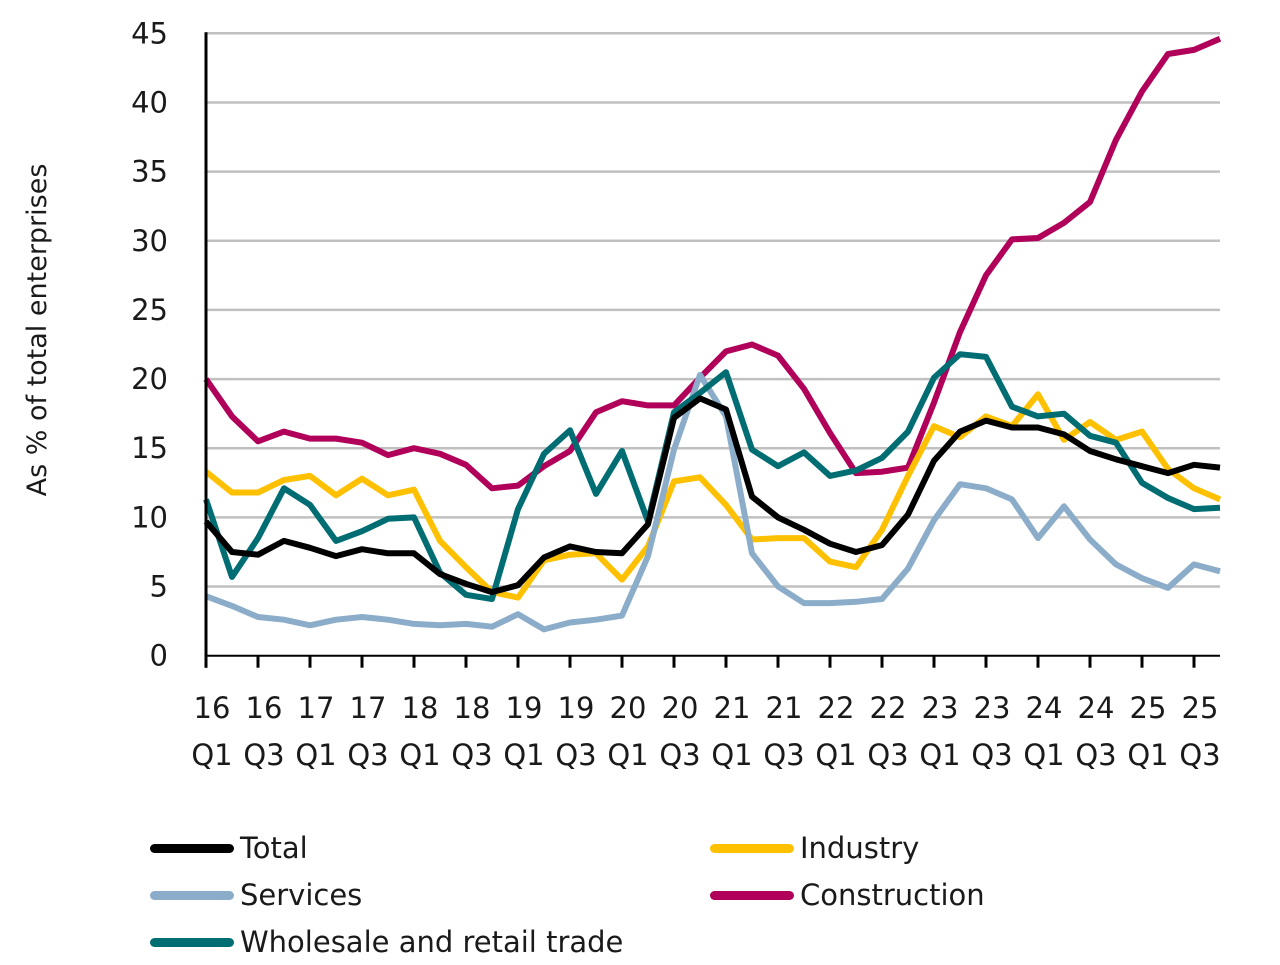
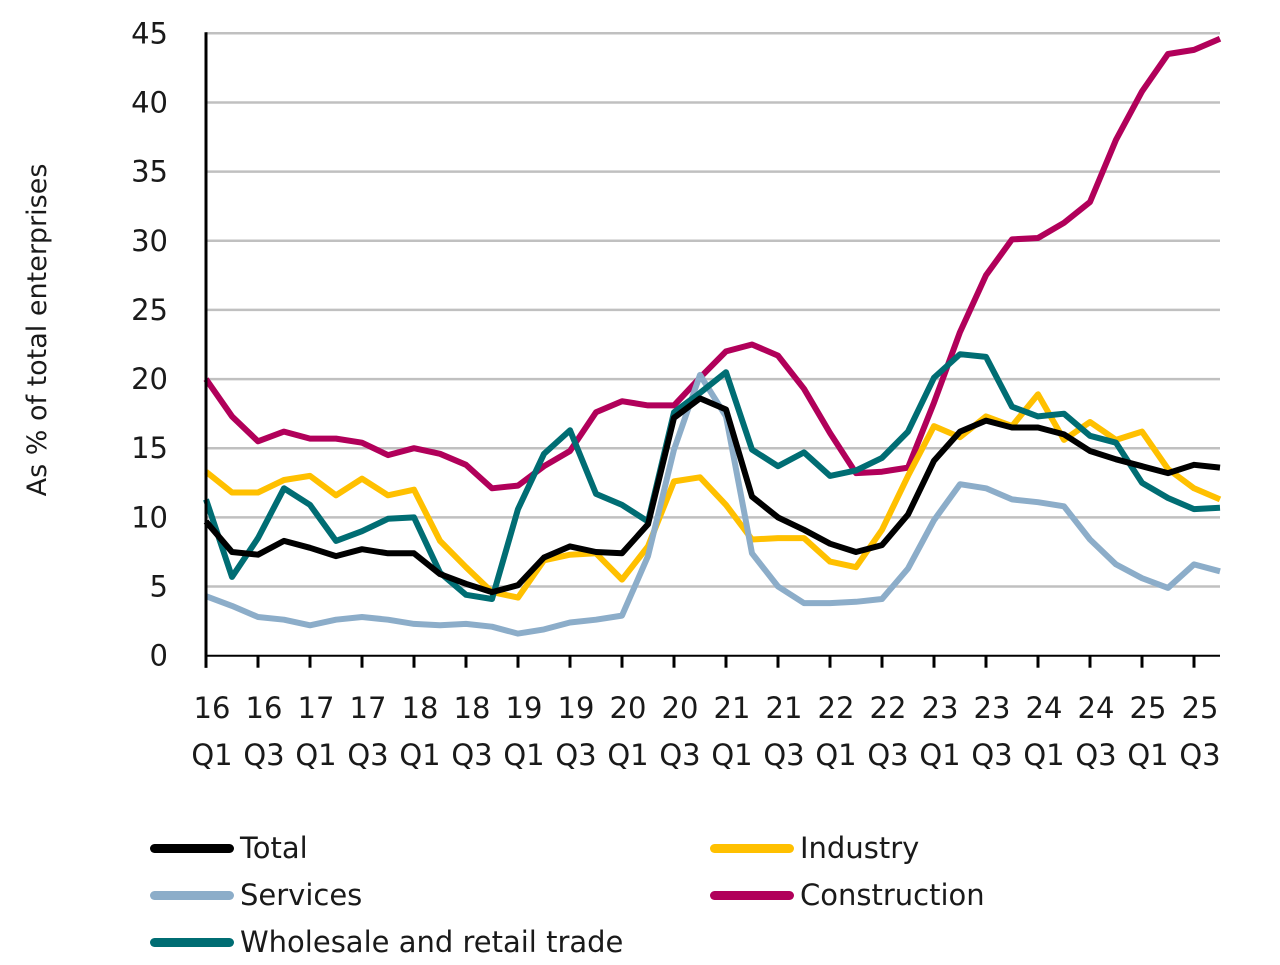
Services/19Q1: 3.0 -> 1.6
Wholesale and retail trade/20Q1: 14.8 -> 10.9
Services/24Q1: 8.5 -> 11.1
